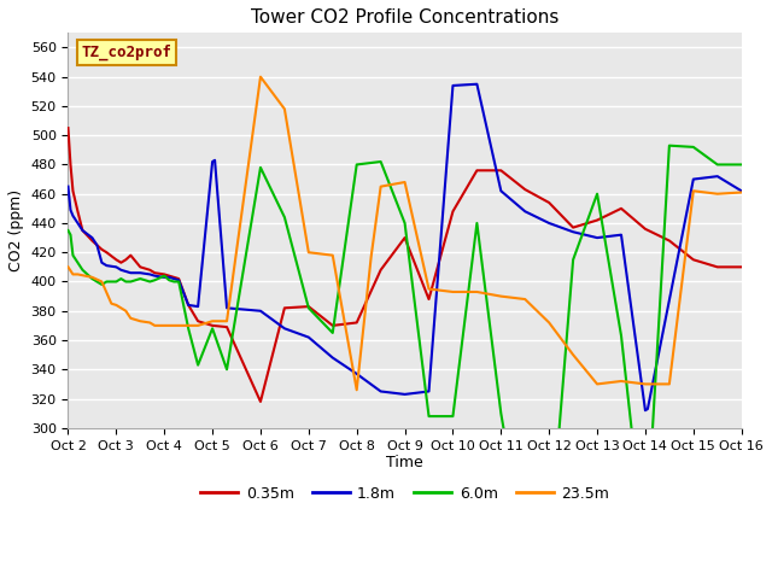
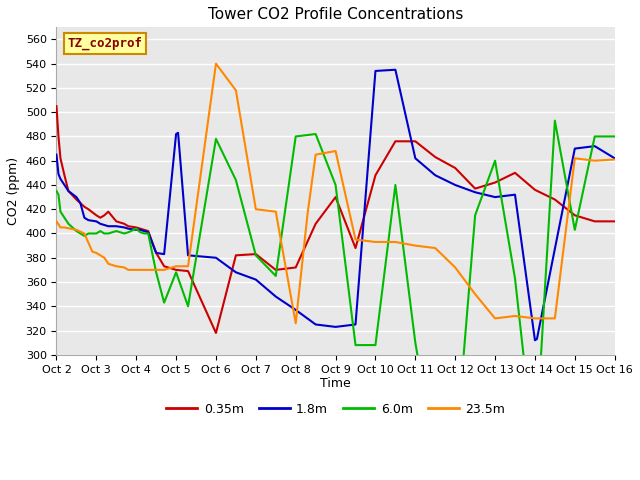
6.0m/Oct 15: 492 -> 403
